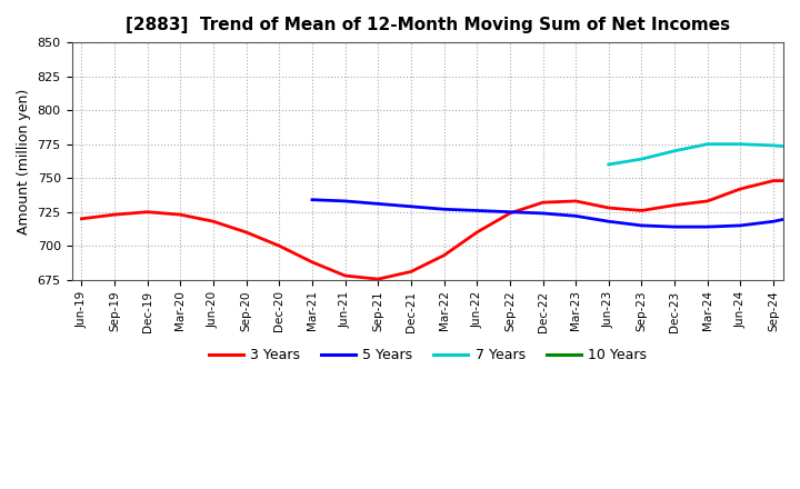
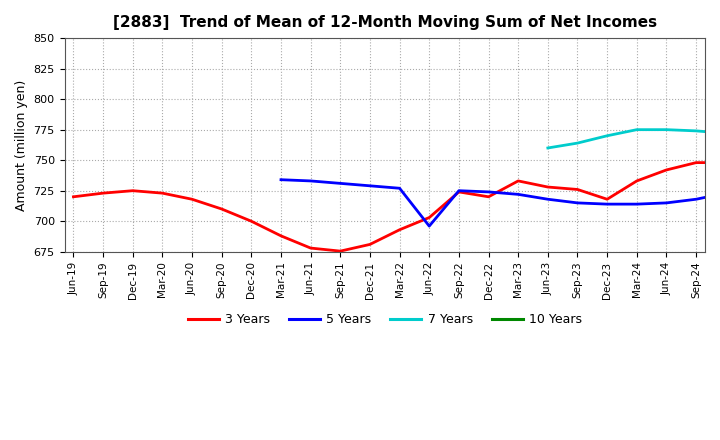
3 Years/Jun-22: 710 -> 703
5 Years/Jun-22: 726 -> 696
3 Years/Dec-22: 732 -> 720
3 Years/Dec-23: 730 -> 718
